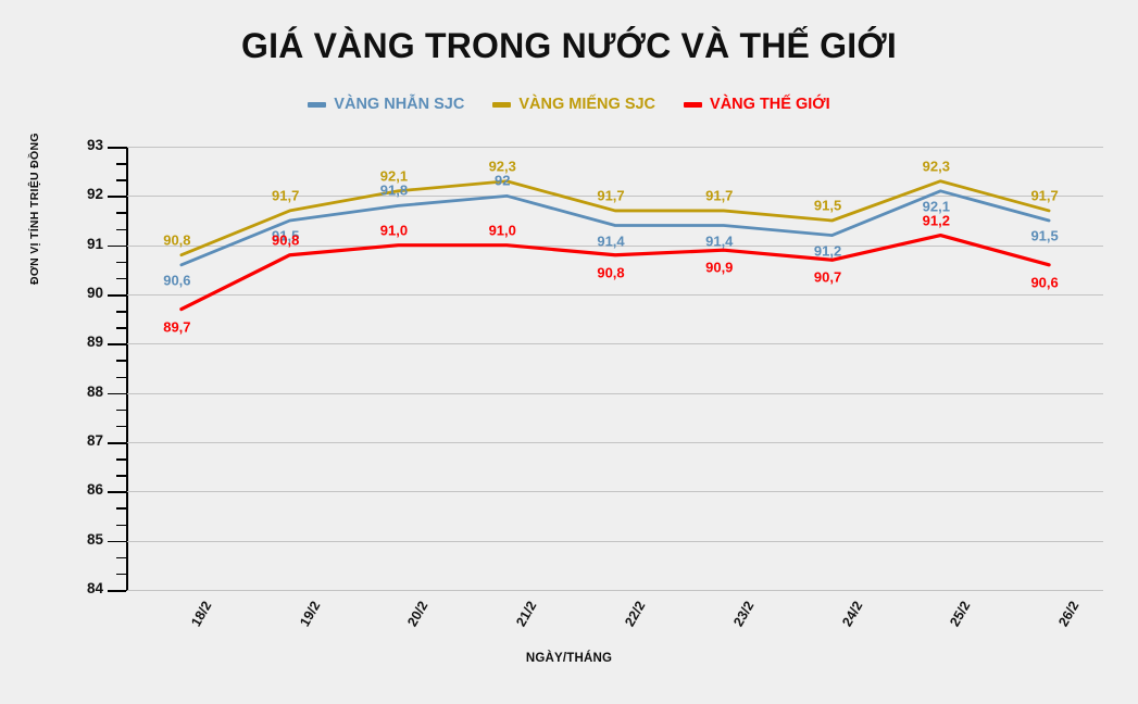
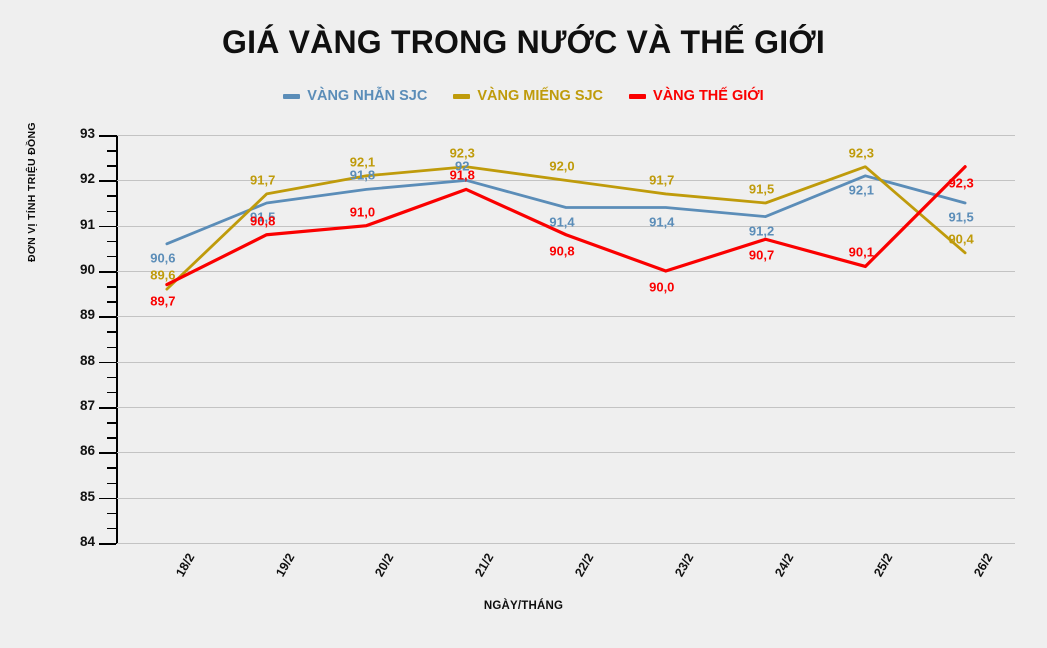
VÀNG MIẾNG SJC/18/2: 90,8 -> 89,6
VÀNG THẾ GIỚI/21/2: 91,0 -> 91,8
VÀNG MIẾNG SJC/22/2: 91,7 -> 92,0
VÀNG THẾ GIỚI/23/2: 90,9 -> 90,0
VÀNG THẾ GIỚI/25/2: 91,2 -> 90,1
VÀNG MIẾNG SJC/26/2: 91,7 -> 90,4
VÀNG THẾ GIỚI/26/2: 90,6 -> 92,3
